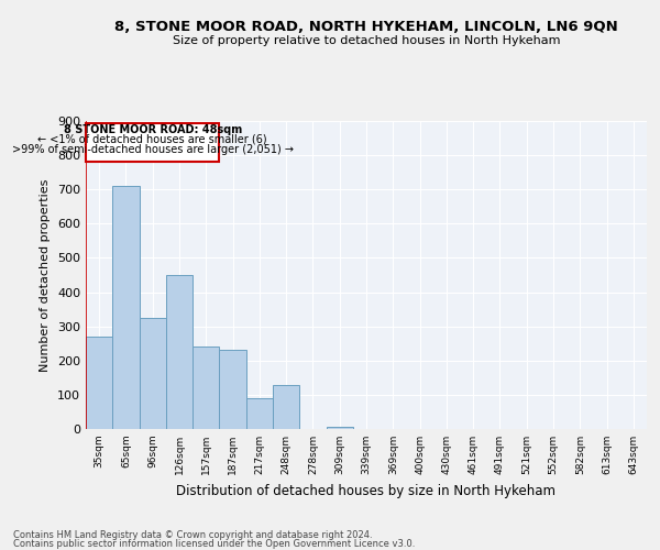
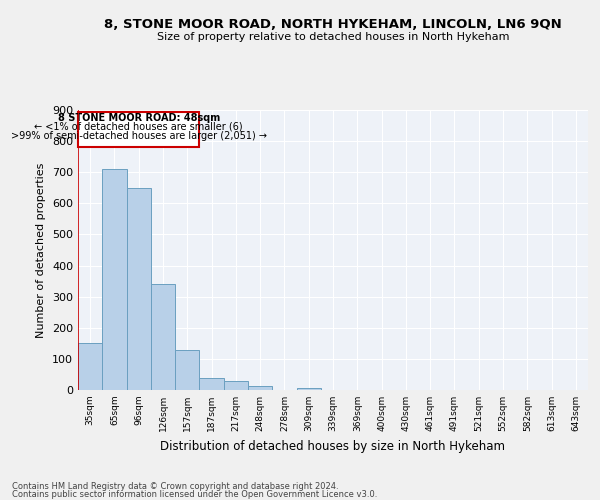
35sqm: 270 -> 150
96sqm: 325 -> 650
126sqm: 450 -> 340
157sqm: 240 -> 130
187sqm: 230 -> 40
217sqm: 90 -> 30
248sqm: 130 -> 12
